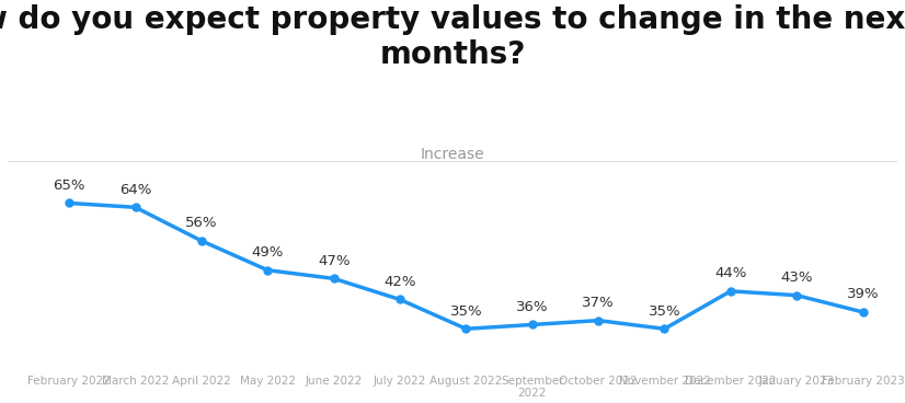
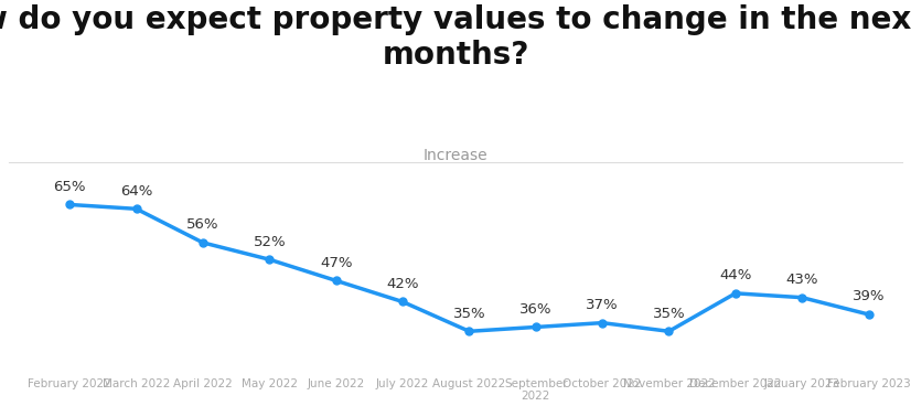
May 2022: 49% -> 52%
